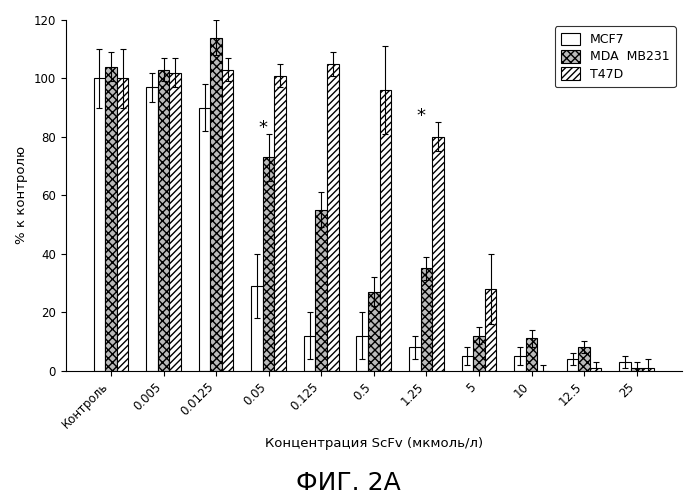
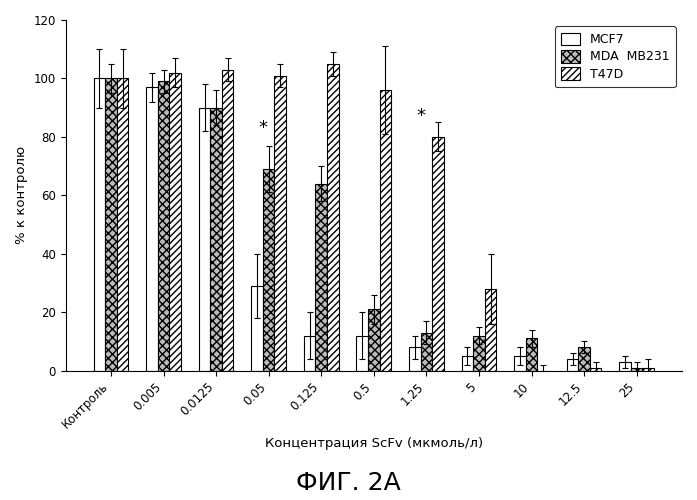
MDA MB231/Контроль: 104 -> 100
MDA MB231/0.005: 103 -> 99
MDA MB231/0.0125: 114 -> 90
MDA MB231/0.05: 73 -> 69
MDA MB231/0.125: 55 -> 64
MDA MB231/0.5: 27 -> 21
MDA MB231/1.25: 35 -> 13
